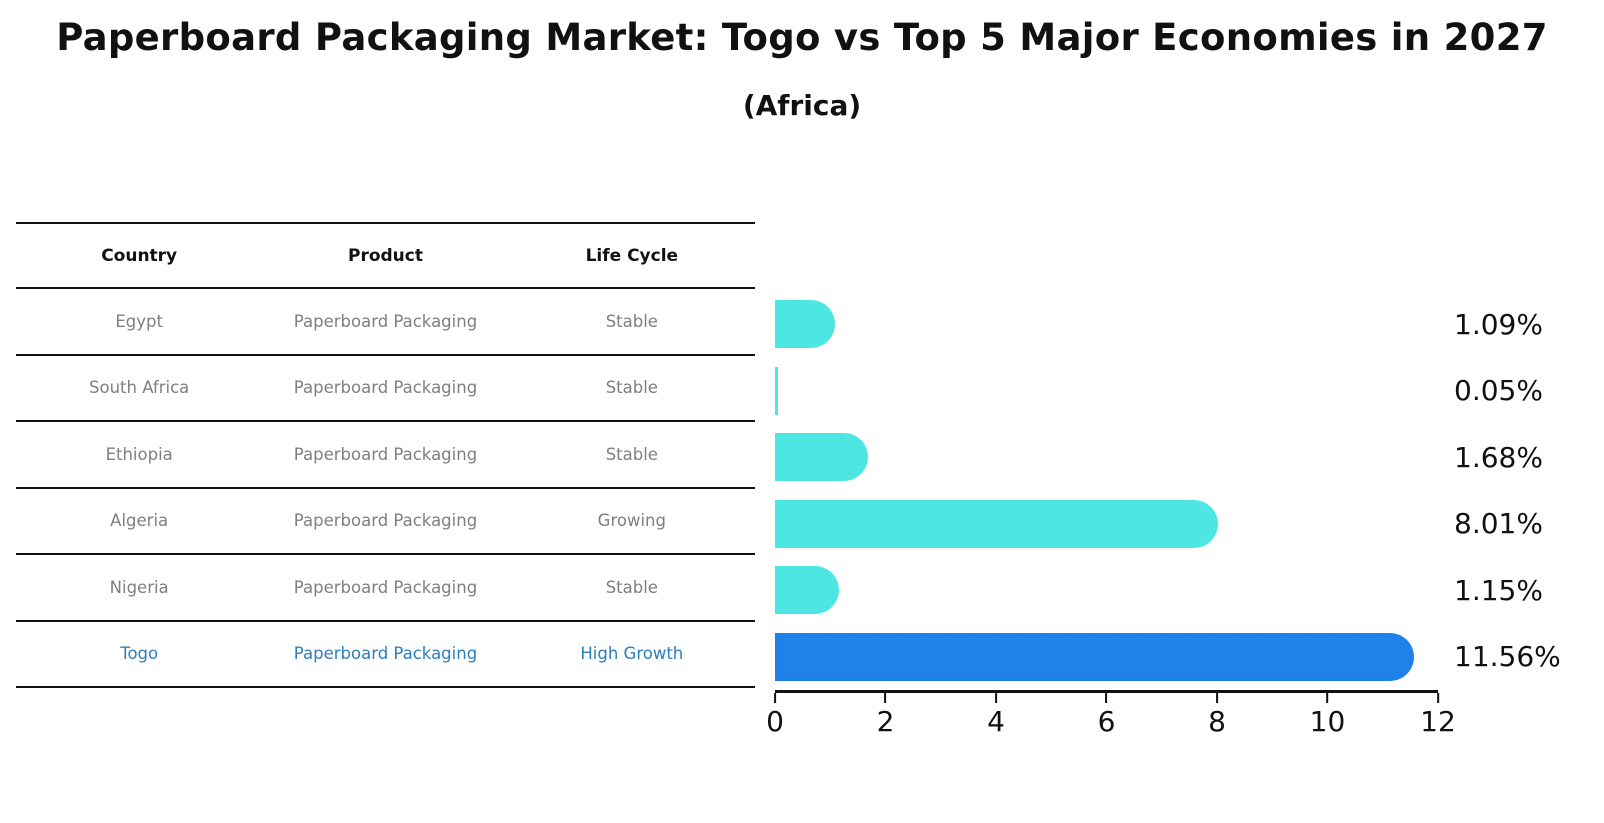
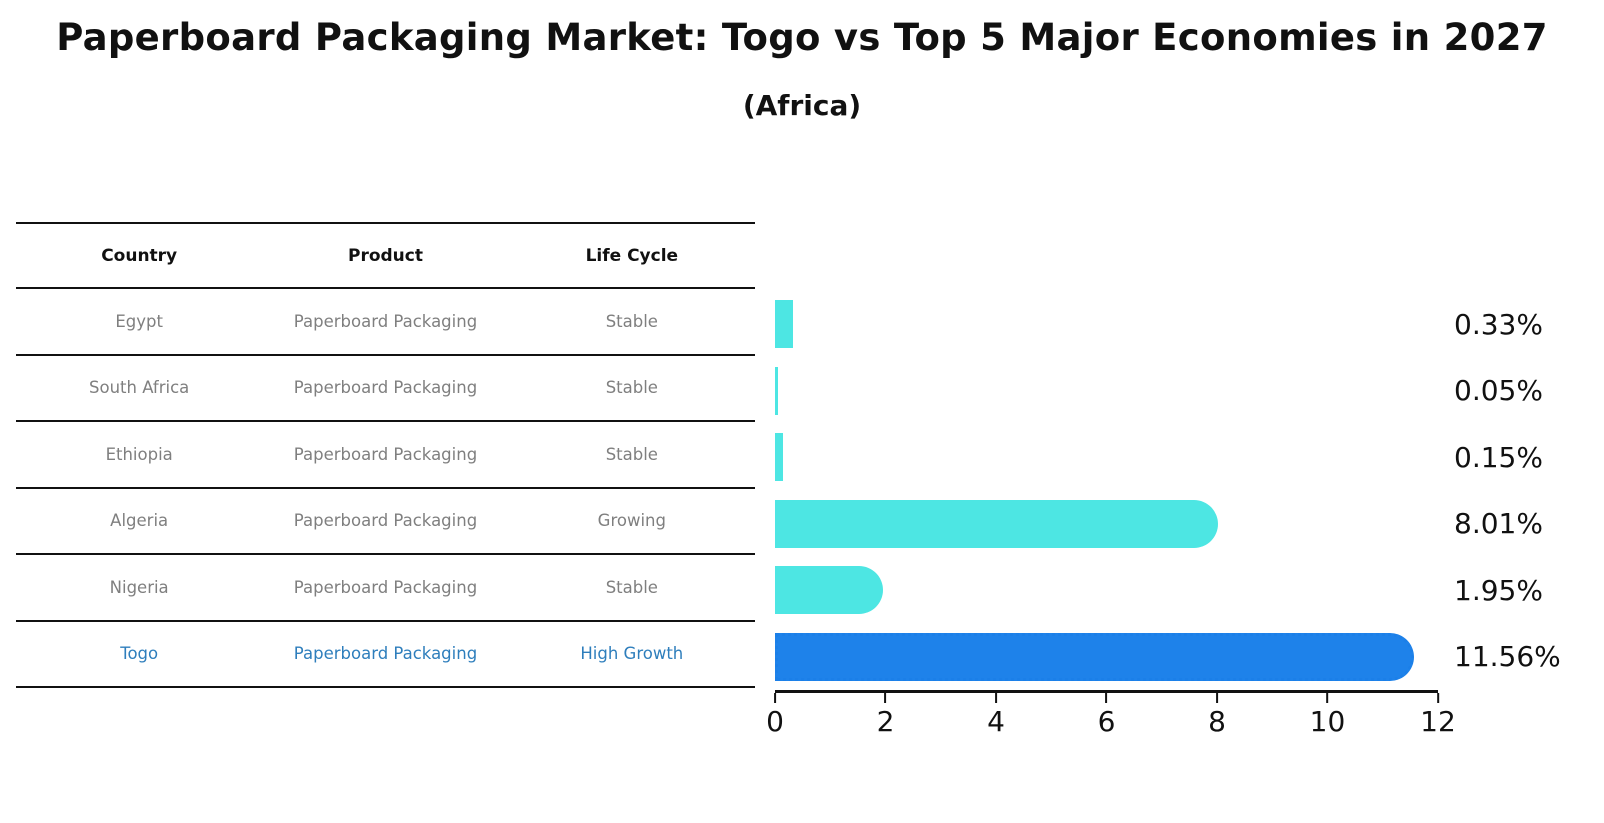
Egypt: 1.09% -> 0.33%
Ethiopia: 1.68% -> 0.15%
Nigeria: 1.15% -> 1.95%
